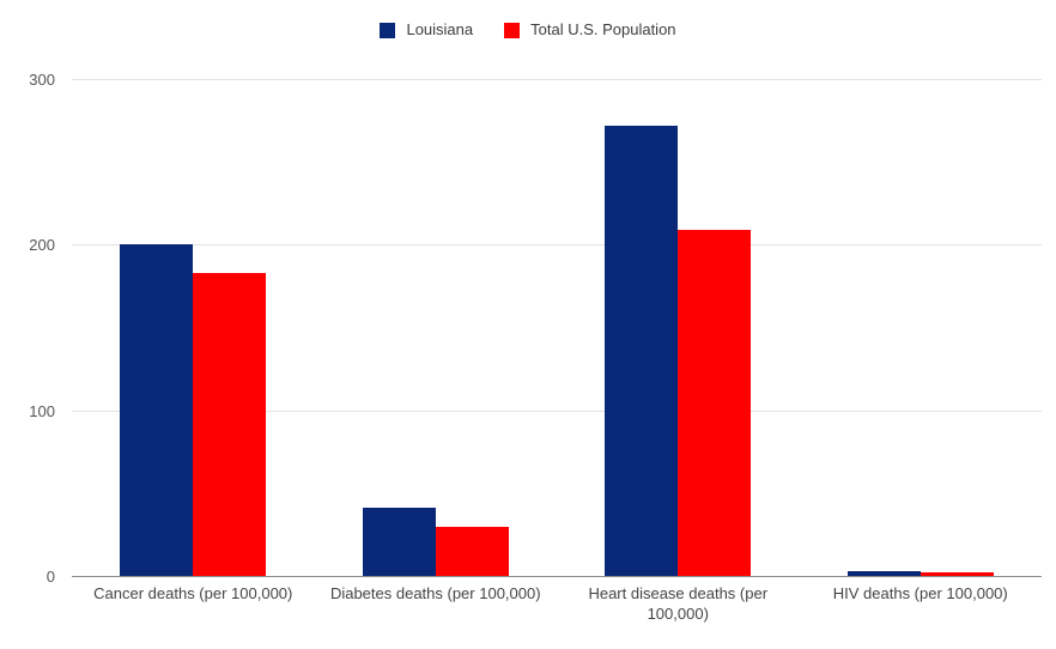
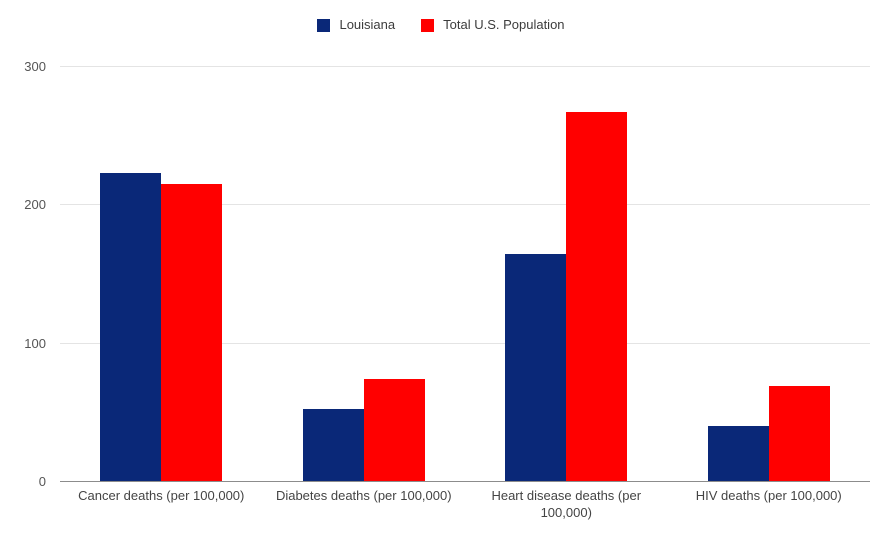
Louisiana/Cancer deaths (per 100,000): 200 -> 223
Total U.S. Population/Cancer deaths (per 100,000): 183 -> 215
Louisiana/Diabetes deaths (per 100,000): 41 -> 52
Total U.S. Population/Diabetes deaths (per 100,000): 30 -> 74
Louisiana/Heart disease deaths (per 100,000): 272 -> 164
Total U.S. Population/Heart disease deaths (per 100,000): 209 -> 267
Louisiana/HIV deaths (per 100,000): 3 -> 40
Total U.S. Population/HIV deaths (per 100,000): 2 -> 69
